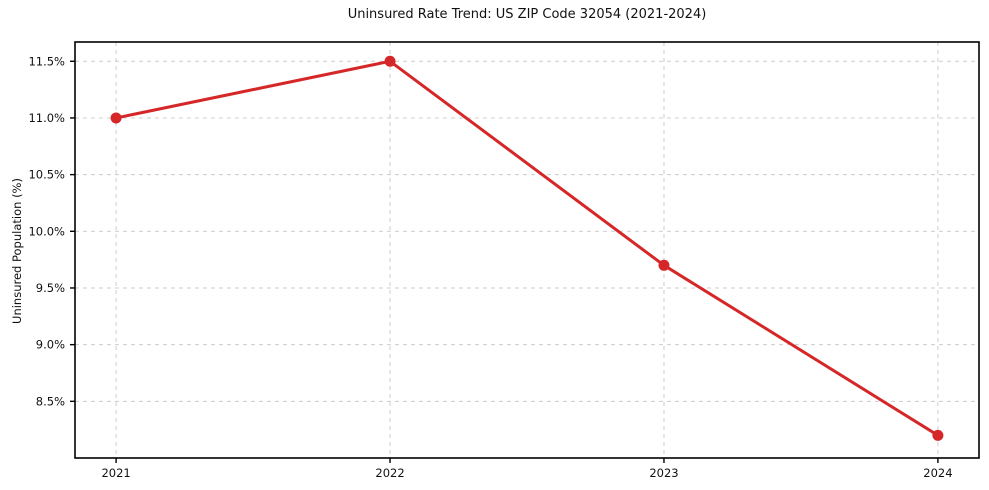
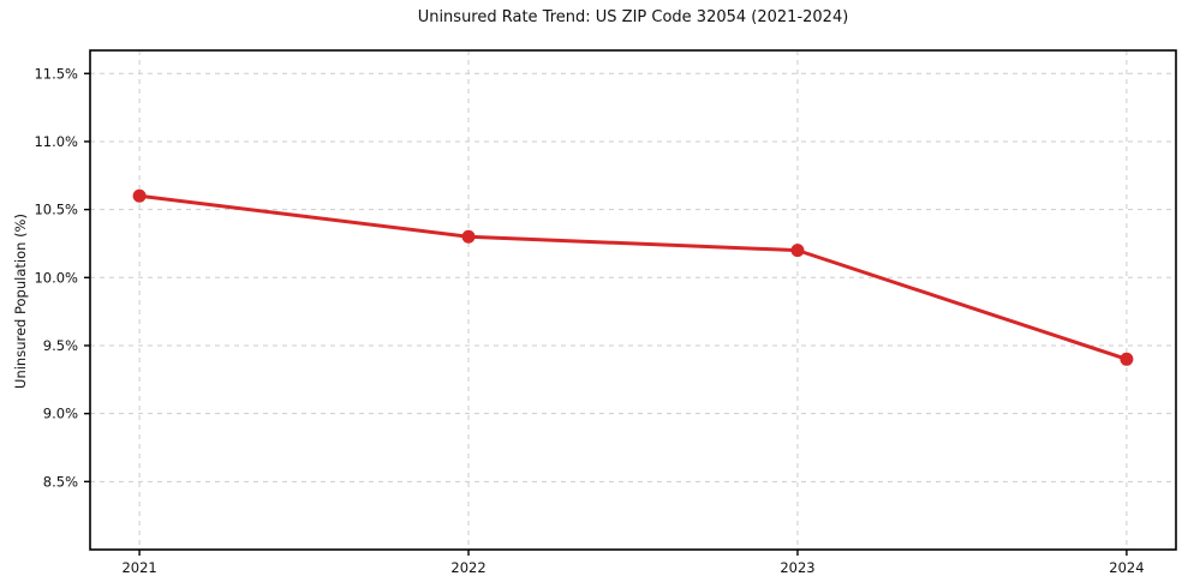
2021: 11.0% -> 10.6%
2022: 11.5% -> 10.3%
2023: 9.7% -> 10.2%
2024: 8.2% -> 9.4%
